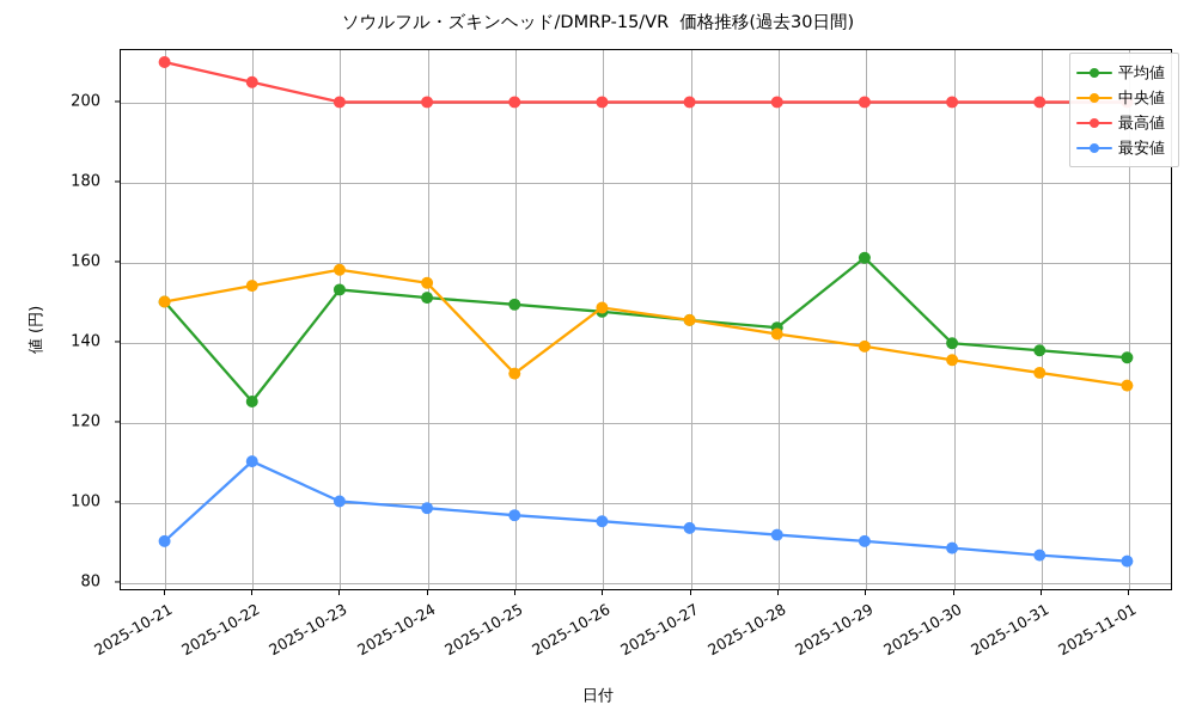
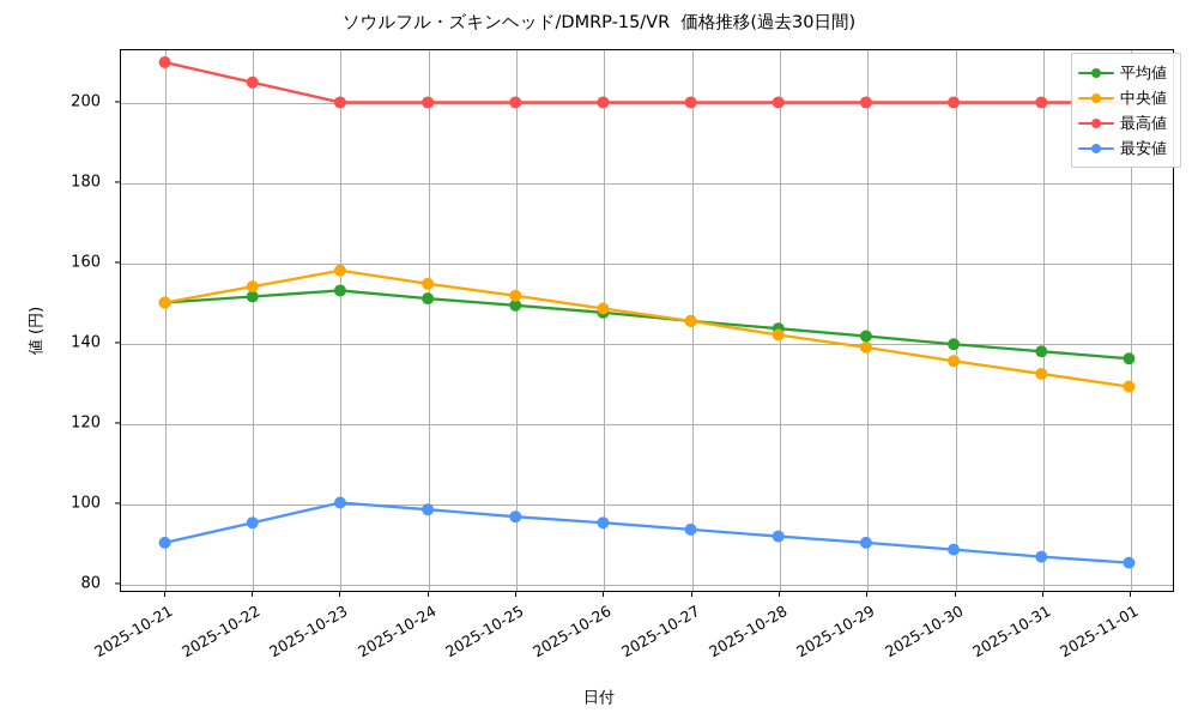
平均値/2025-10-22: 125 -> 152
最安値/2025-10-22: 110 -> 95
中央値/2025-10-25: 132 -> 152
平均値/2025-10-29: 161 -> 142
